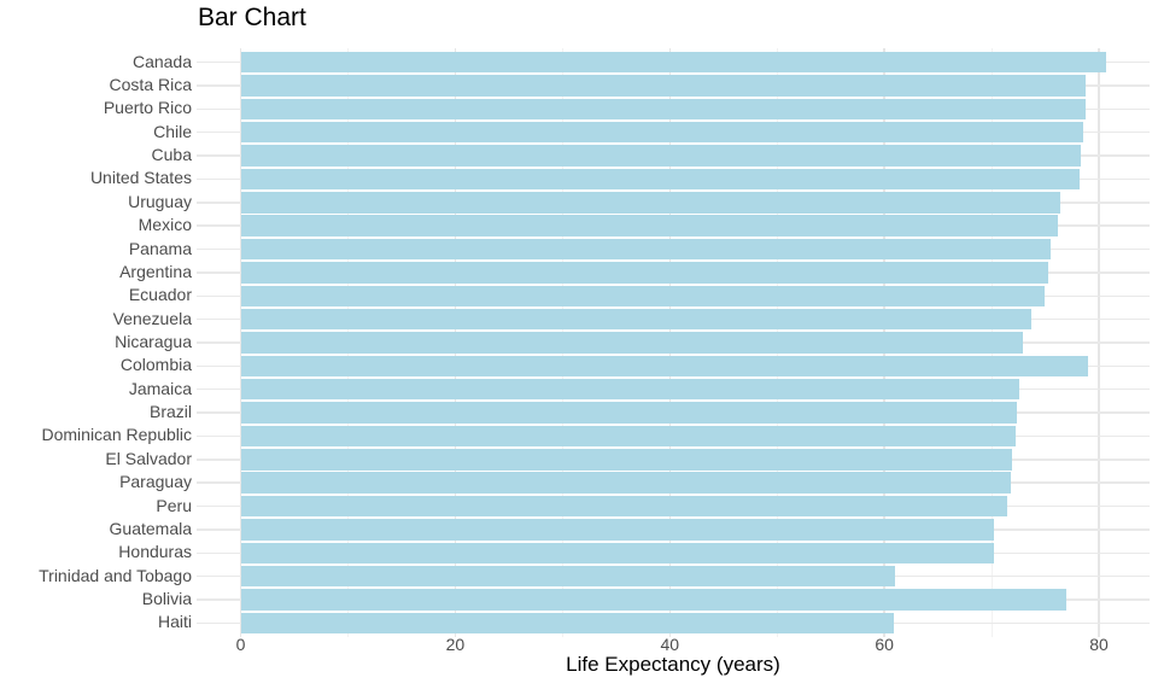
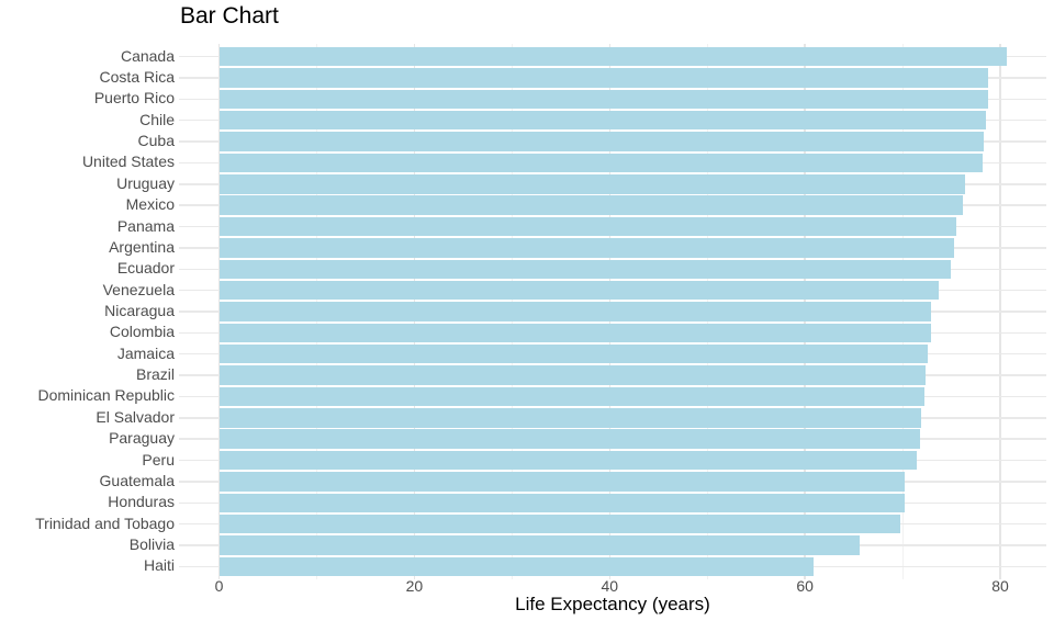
Colombia: 79 -> 73
Trinidad and Tobago: 61 -> 70
Bolivia: 77 -> 66
